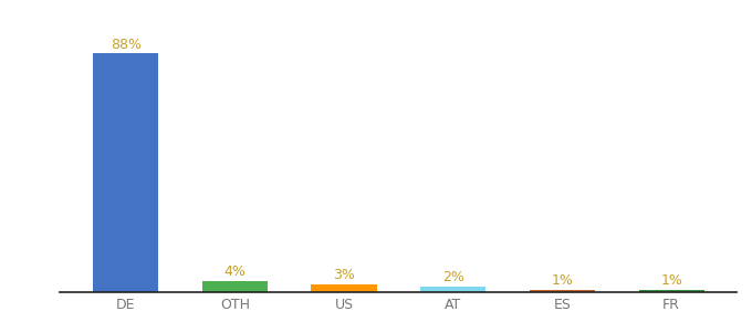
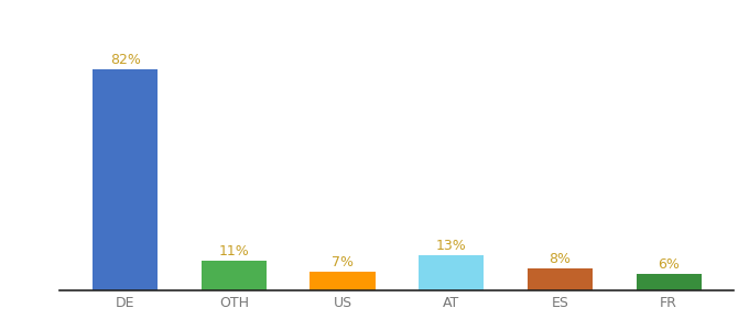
DE: 88% -> 82%
OTH: 4% -> 11%
US: 3% -> 7%
AT: 2% -> 13%
ES: 1% -> 8%
FR: 1% -> 6%
